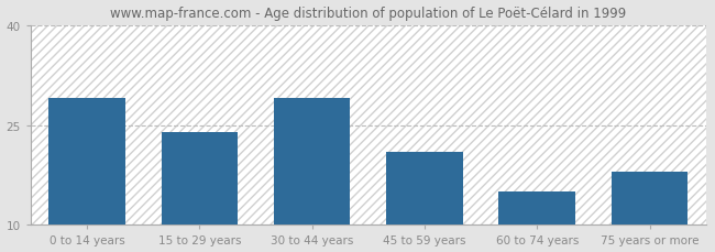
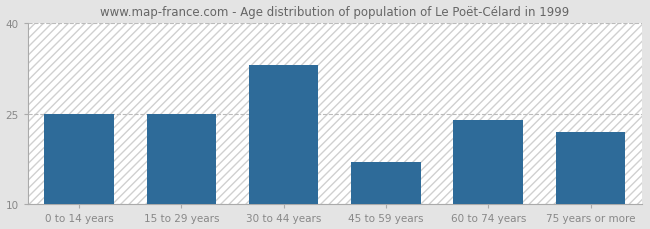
0 to 14 years: 29 -> 25
15 to 29 years: 24 -> 25
30 to 44 years: 29 -> 33
45 to 59 years: 21 -> 17
60 to 74 years: 15 -> 24
75 years or more: 18 -> 22
